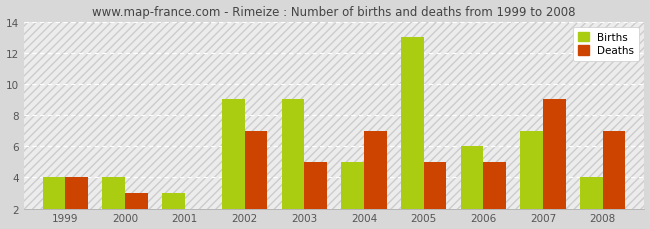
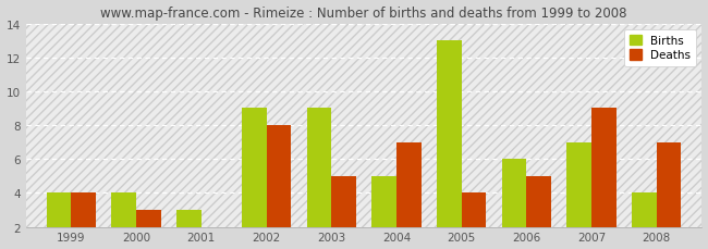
Deaths/2002: 7 -> 8
Deaths/2005: 5 -> 4
